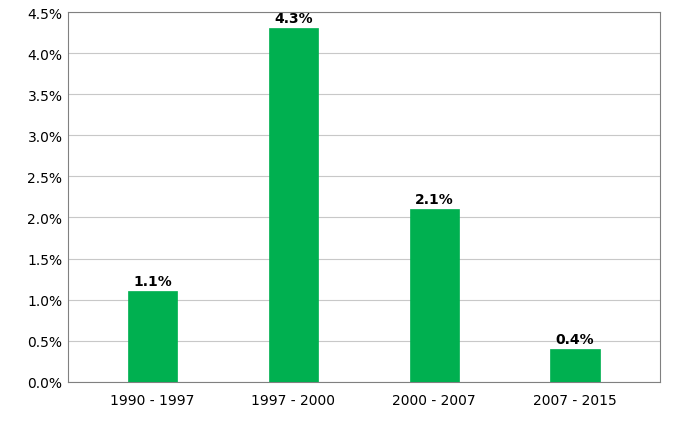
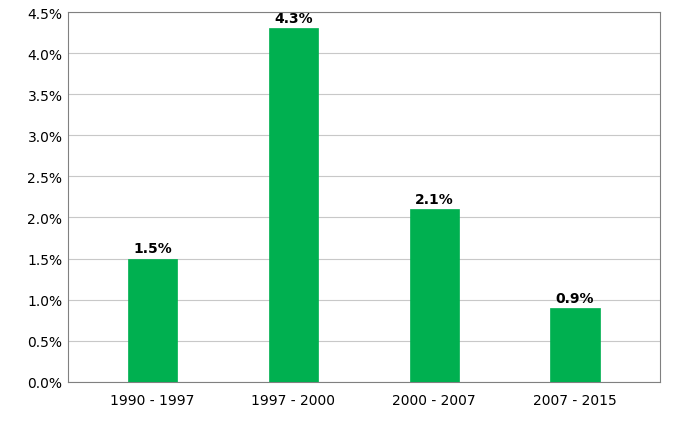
1990 - 1997: 1.1% -> 1.5%
2007 - 2015: 0.4% -> 0.9%
